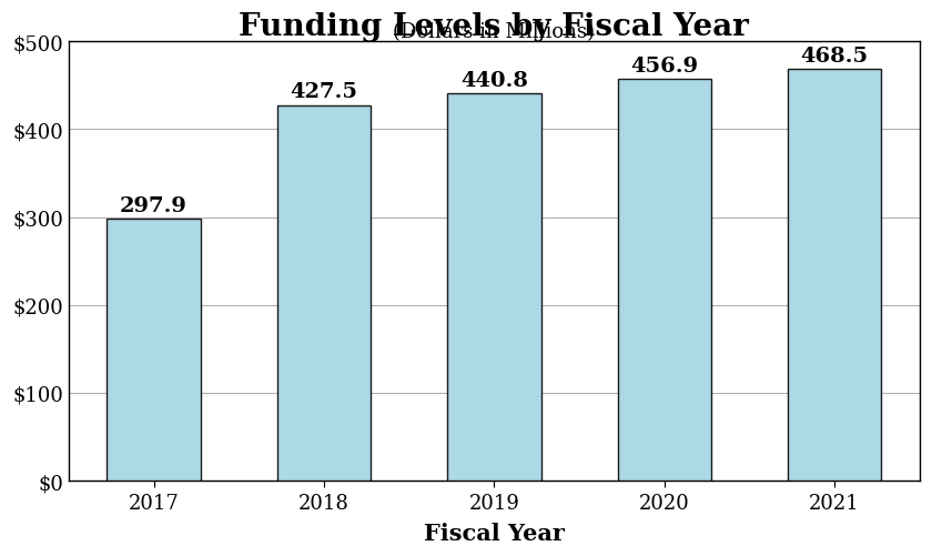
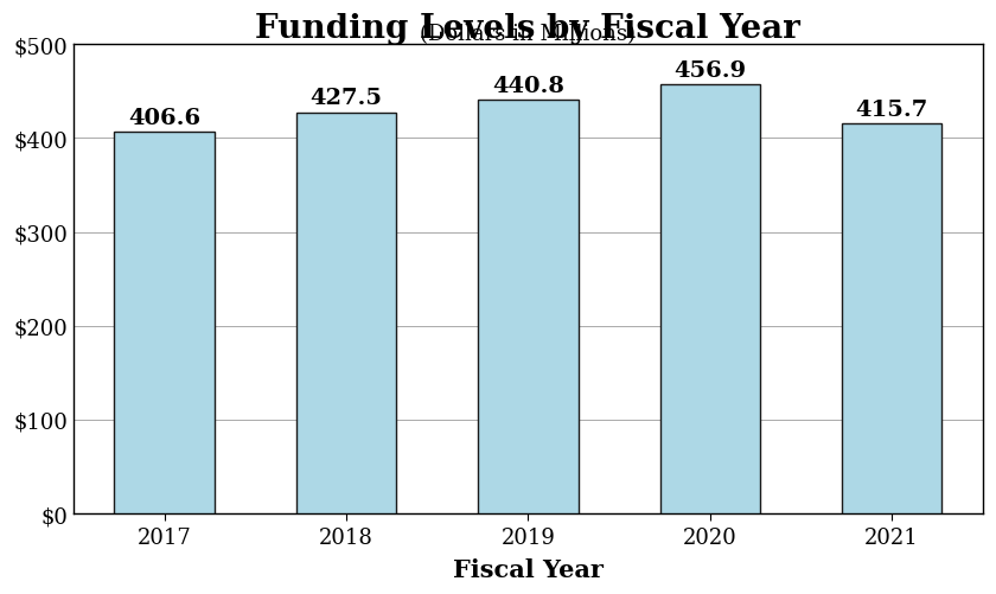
2017: 297.9 -> 406.6
2021: 468.5 -> 415.7
